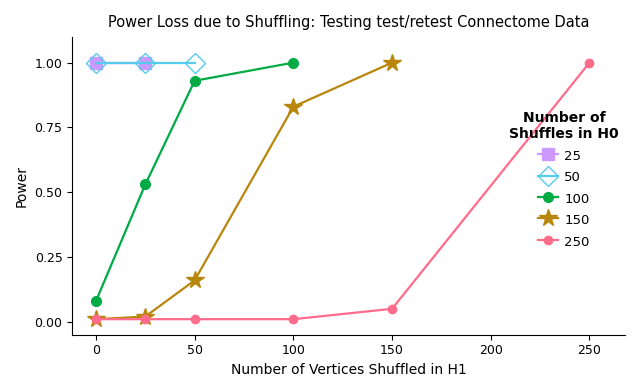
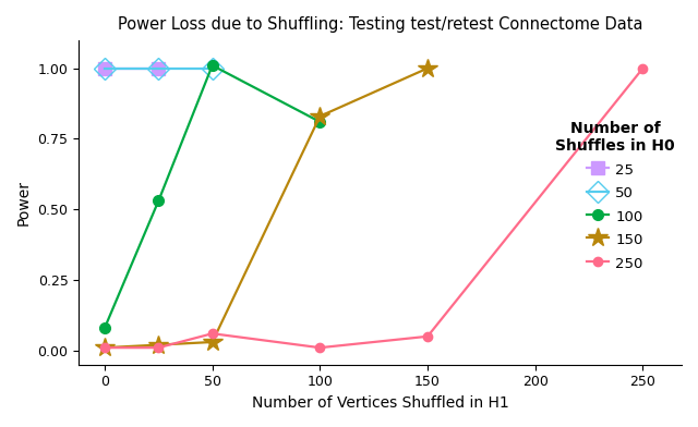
100/50: 0.93 -> 1.01
150/50: 0.16 -> 0.03
250/50: 0.01 -> 0.06
100/100: 1.00 -> 0.81
